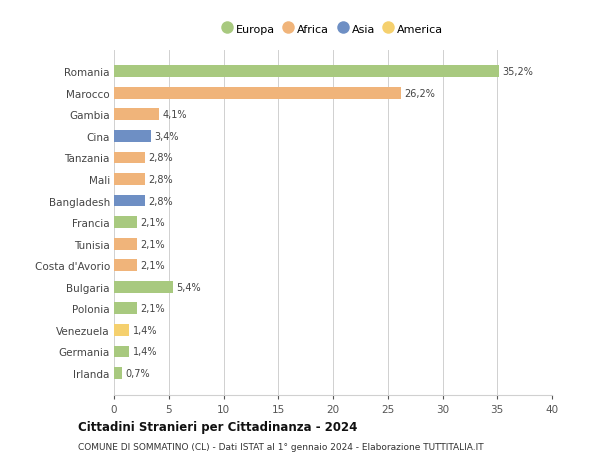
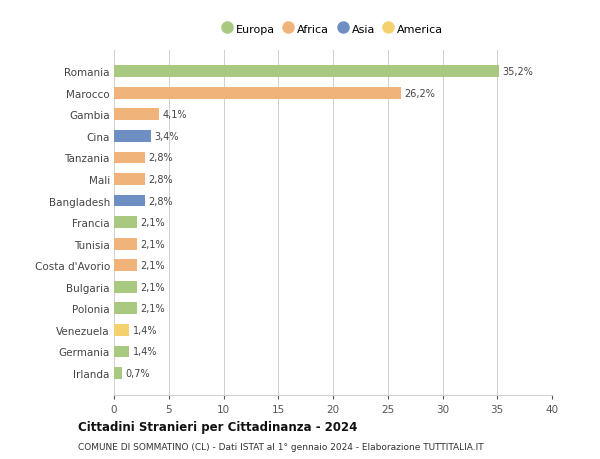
Bulgaria: 5,4% -> 2,1%
